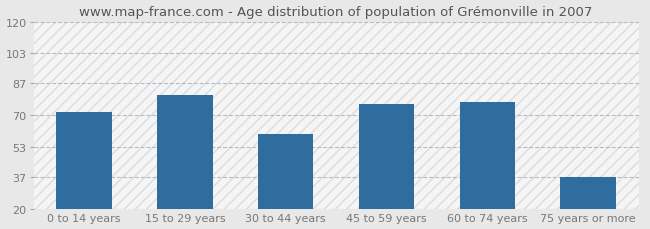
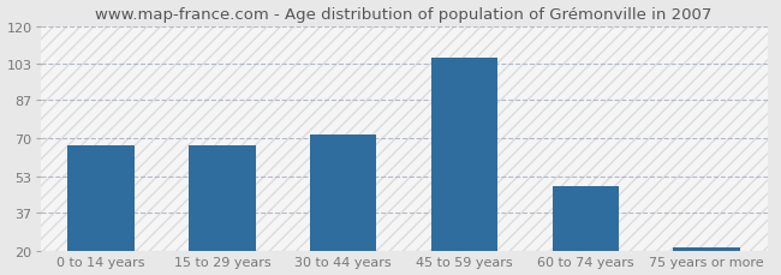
0 to 14 years: 72 -> 67
15 to 29 years: 81 -> 67
30 to 44 years: 60 -> 72
45 to 59 years: 76 -> 106
60 to 74 years: 77 -> 49
75 years or more: 37 -> 22
